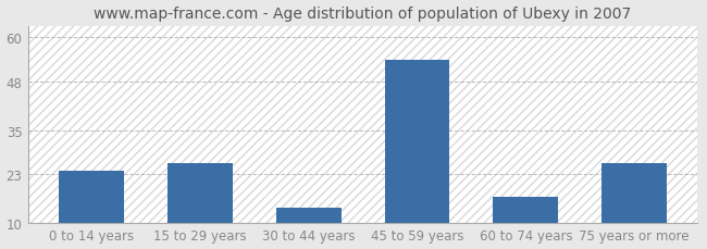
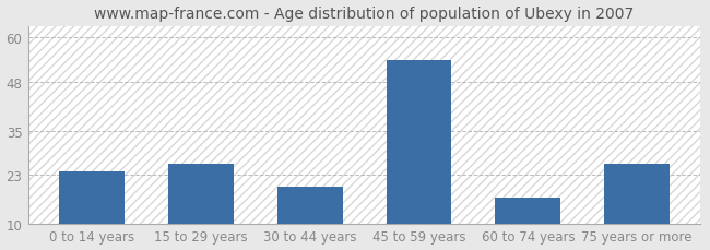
30 to 44 years: 14 -> 20
